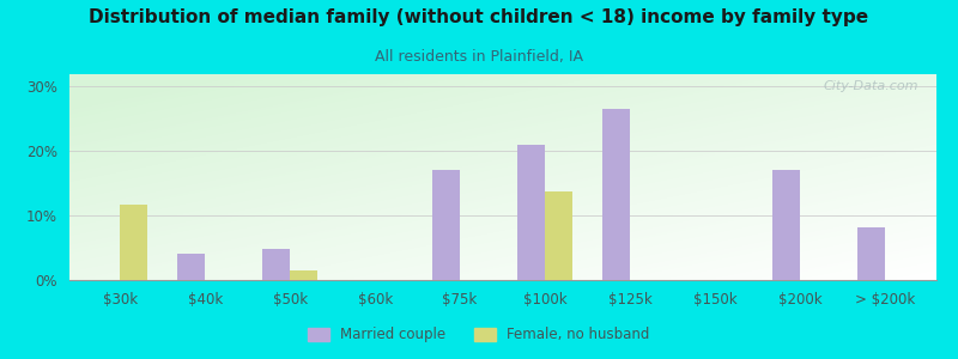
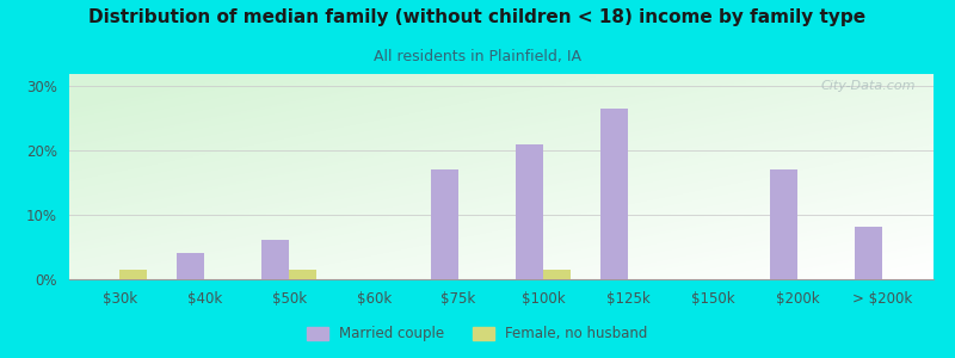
Female, no husband/$30k: 11.6% -> 1.5%
Married couple/$50k: 4.8% -> 6.2%
Female, no husband/$100k: 13.8% -> 1.5%
